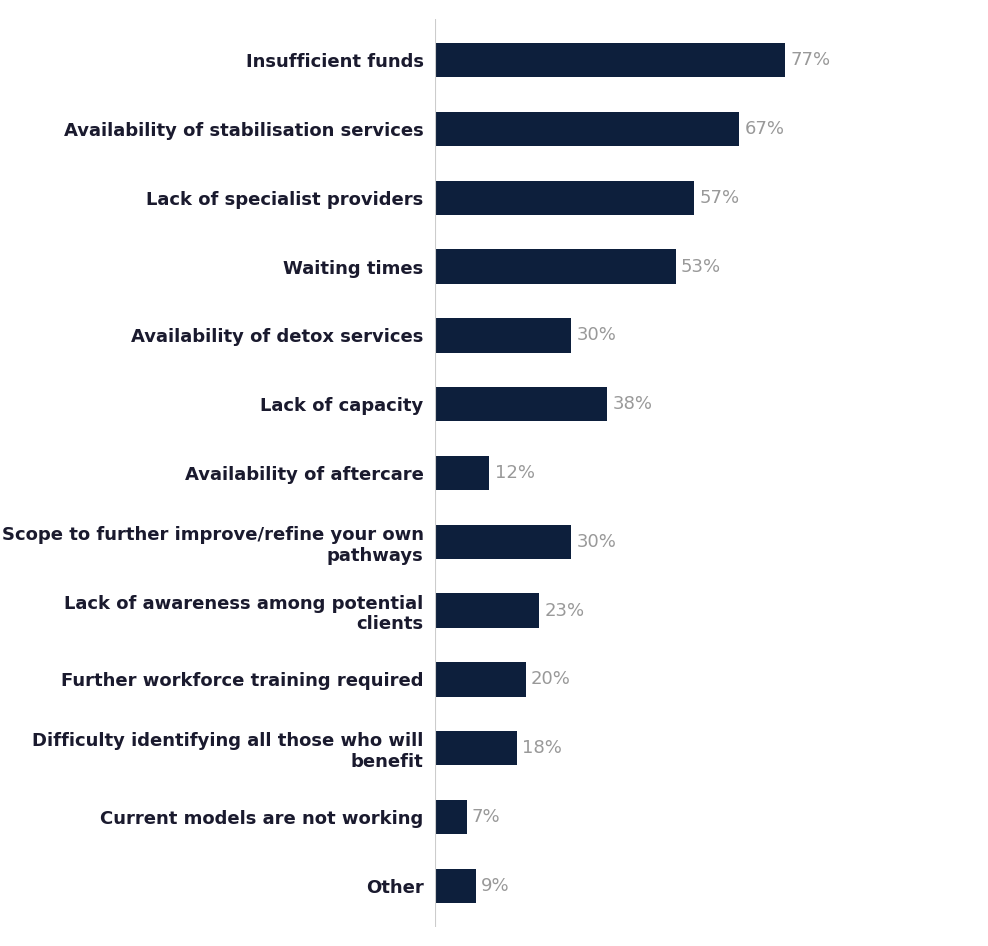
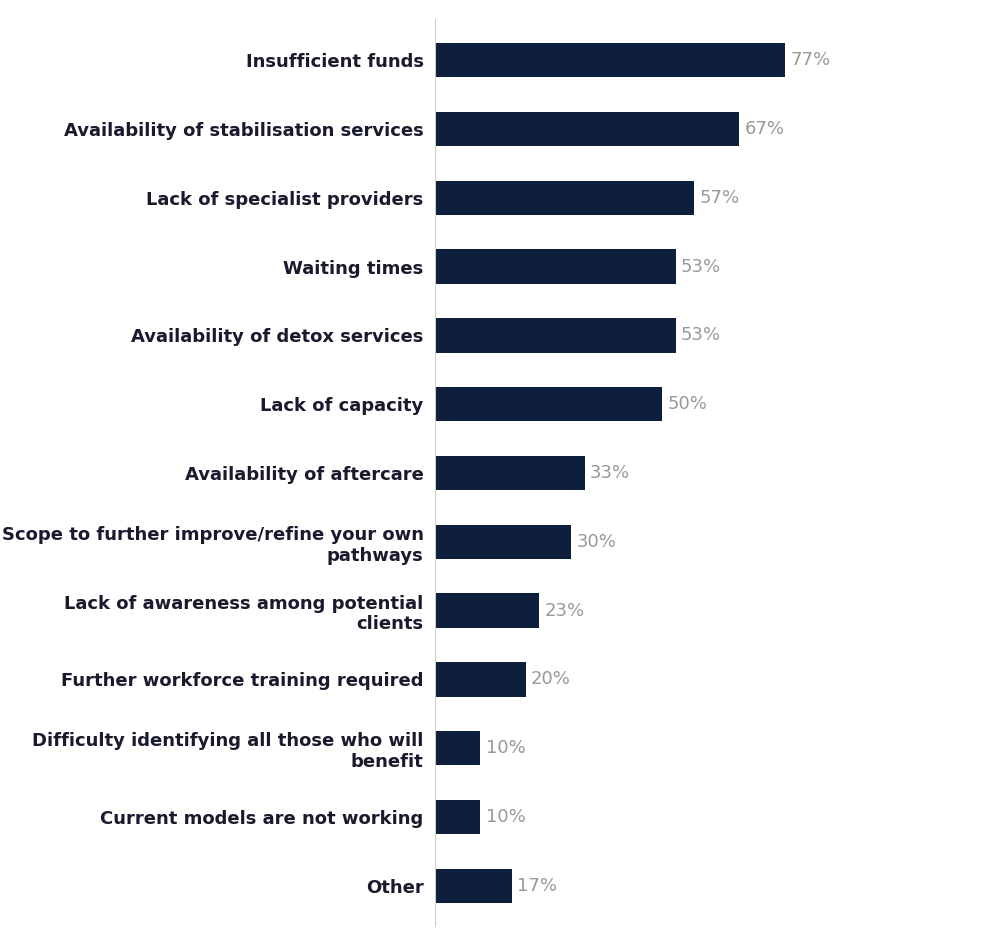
Availability of detox services: 30% -> 53%
Lack of capacity: 38% -> 50%
Availability of aftercare: 12% -> 33%
Difficulty identifying all those who will benefit: 18% -> 10%
Current models are not working: 7% -> 10%
Other: 9% -> 17%
